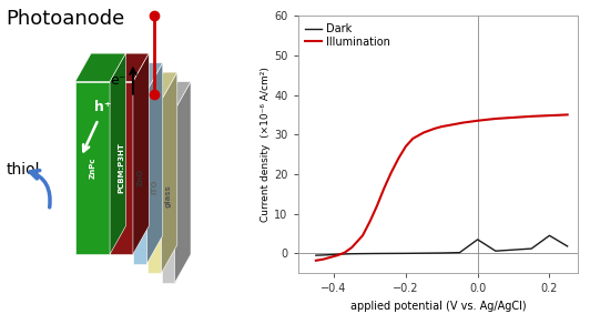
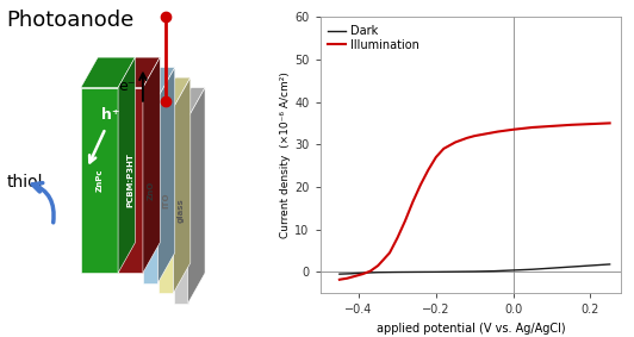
Dark/0.0: 3.5 -> 0.4
Dark/0.2: 4.5 -> 1.5
